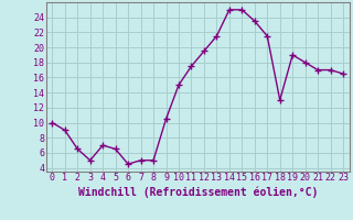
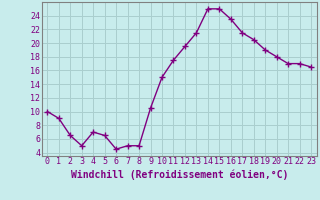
18: 13.0 -> 20.5
